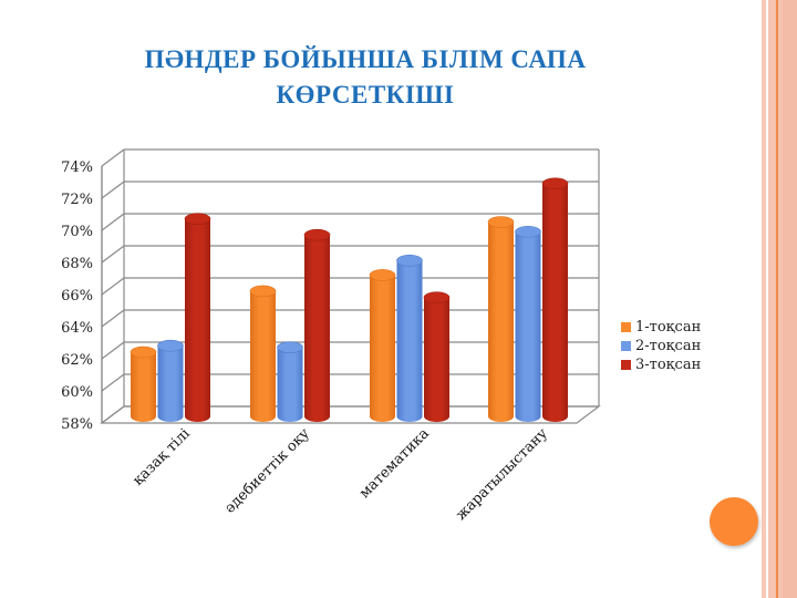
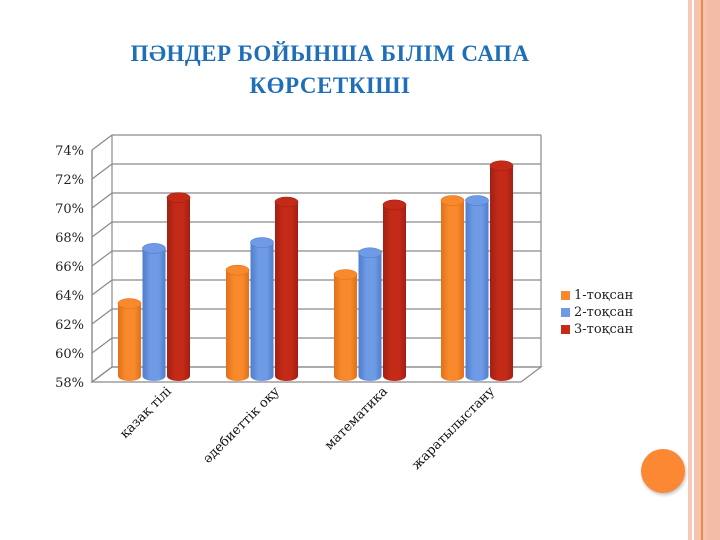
1-тоқсан/қазақ тілі: 62.0% -> 63.0%
2-тоқсан/қазақ тілі: 62.4% -> 66.8%
1-тоқсан/әдебиеттік оқу: 65.8% -> 65.3%
2-тоқсан/әдебиеттік оқу: 62.3% -> 67.2%
3-тоқсан/әдебиеттік оқу: 69.3% -> 70.0%
1-тоқсан/математика: 66.8% -> 65.0%
2-тоқсан/математика: 67.7% -> 66.5%
3-тоқсан/математика: 65.4% -> 69.8%
2-тоқсан/жаратылыстану: 69.5% -> 70.1%
